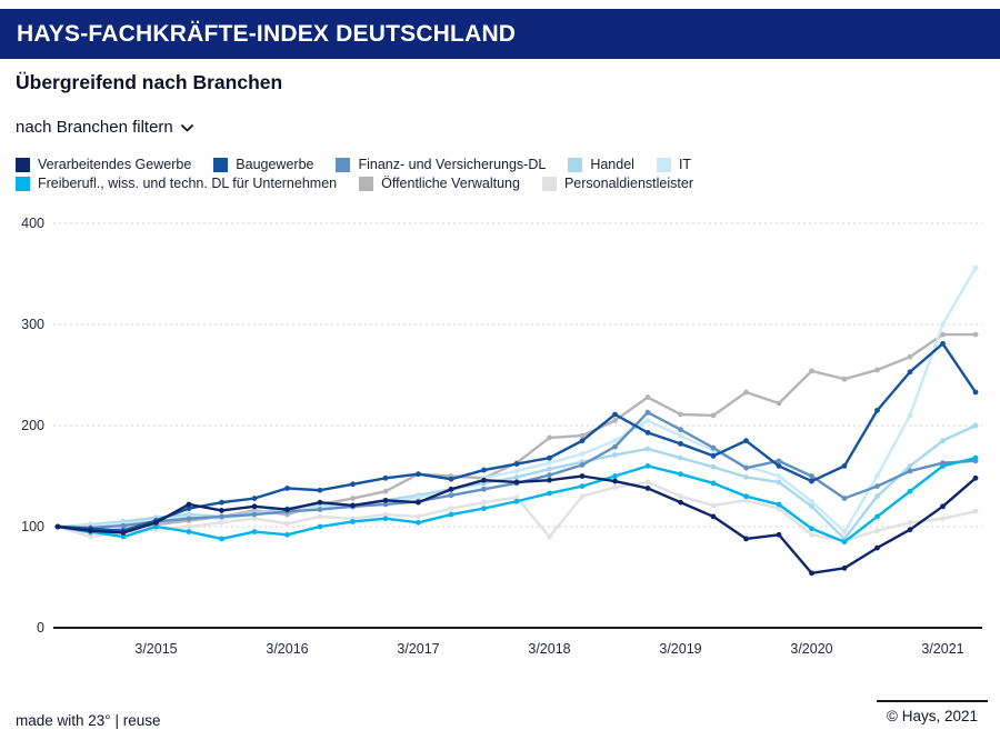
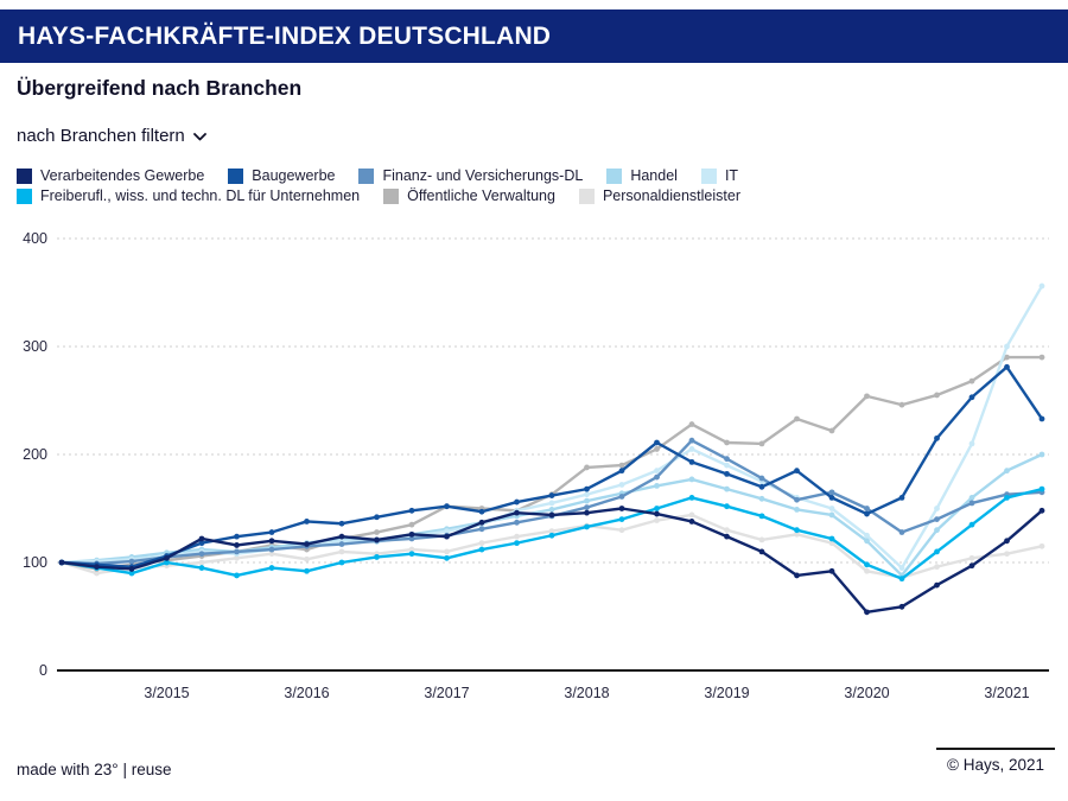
Personaldienstleister/3/2018: 90 -> 130
